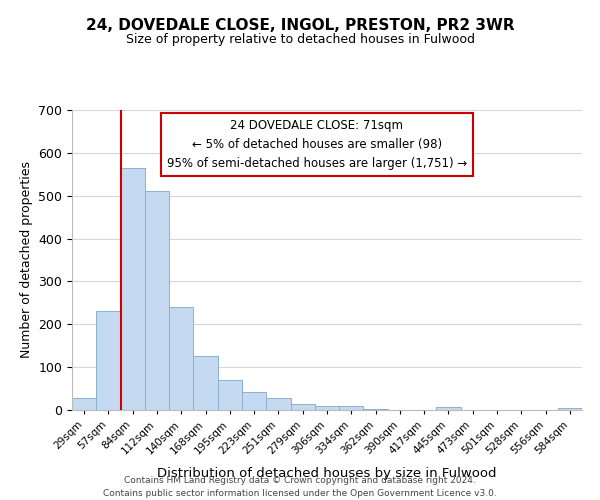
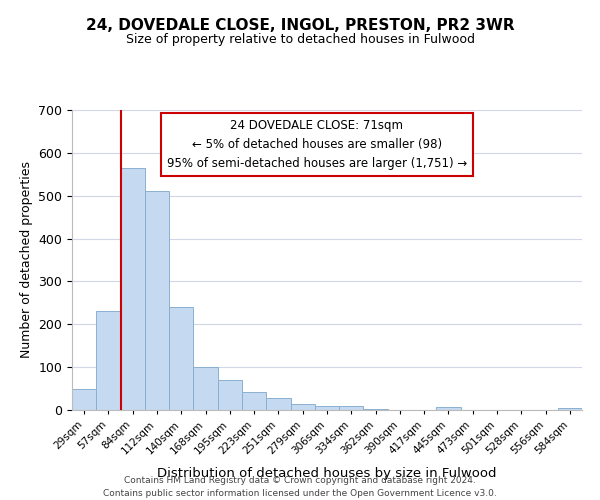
29sqm: 28 -> 50
168sqm: 127 -> 100
